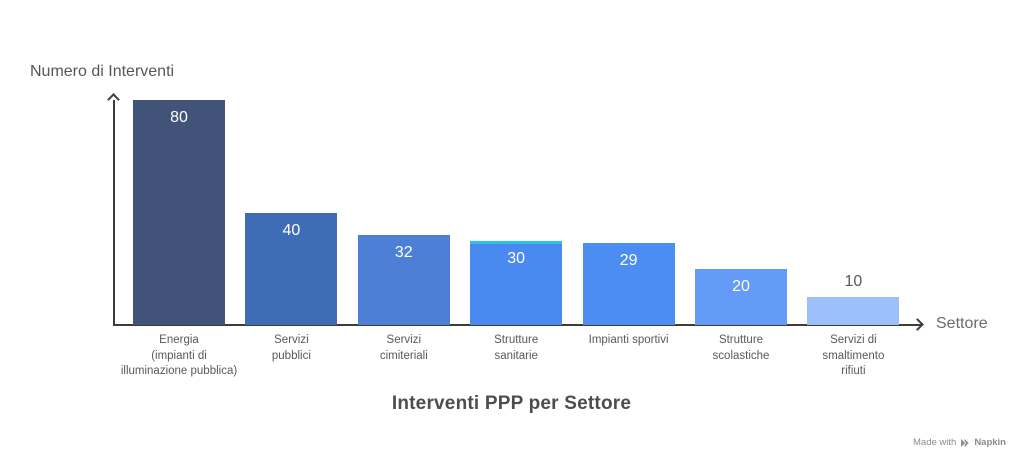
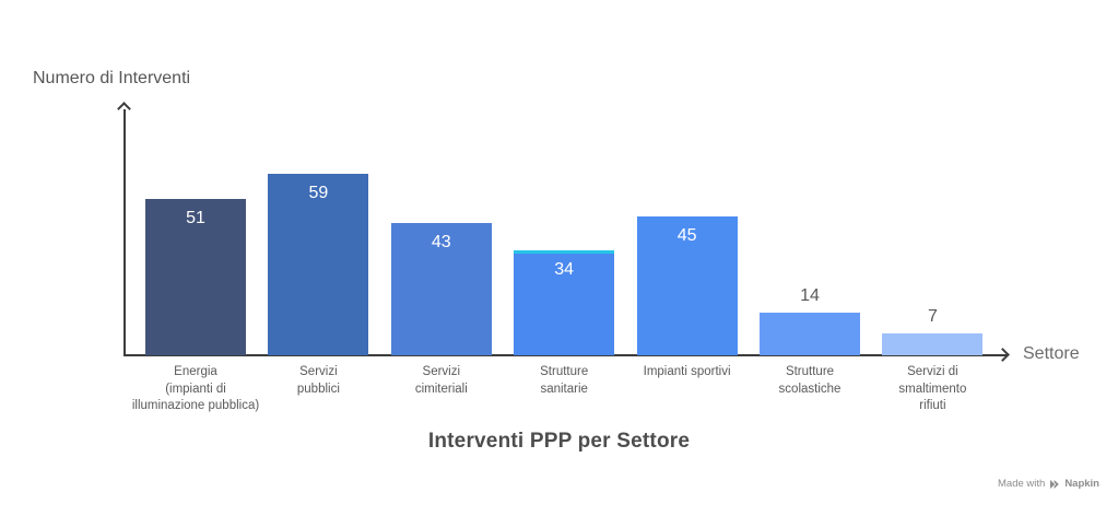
Energia (impianti di illuminazione pubblica): 80 -> 51
Servizi pubblici: 40 -> 59
Servizi cimiteriali: 32 -> 43
Strutture sanitarie: 30 -> 34
Impianti sportivi: 29 -> 45
Strutture scolastiche: 20 -> 14
Servizi di smaltimento rifiuti: 10 -> 7
